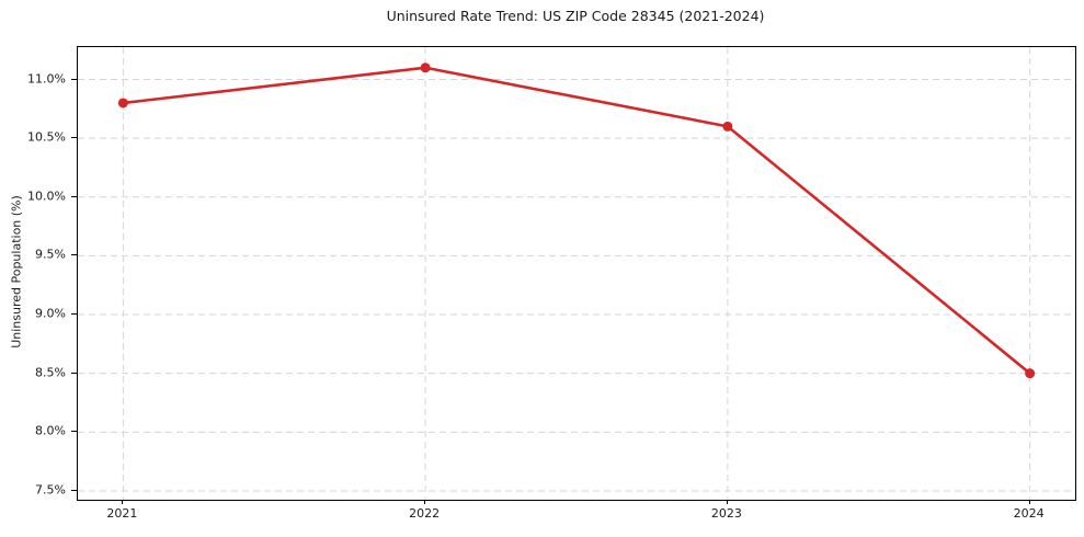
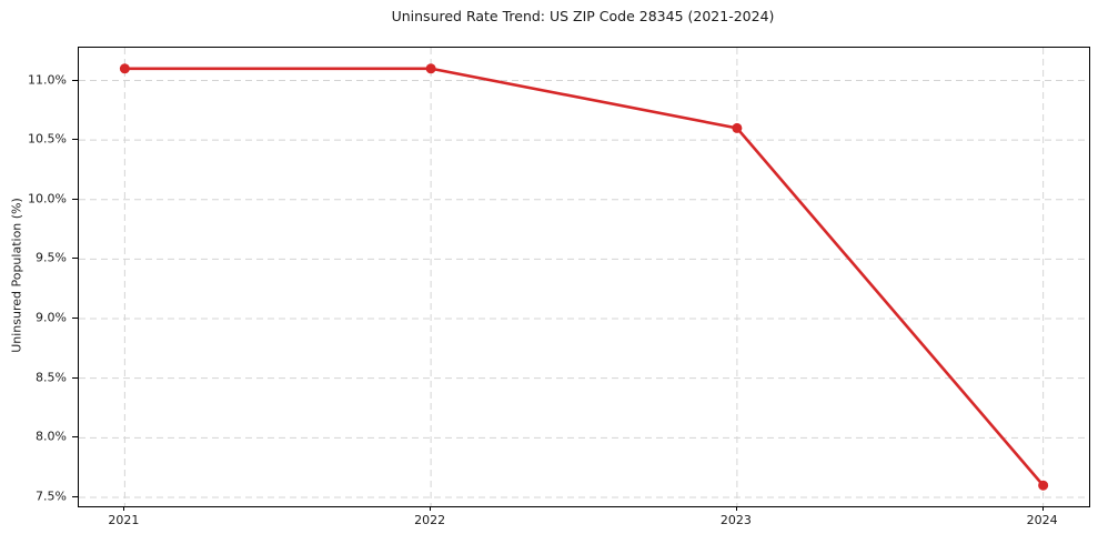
2021: 10.8% -> 11.1%
2024: 8.5% -> 7.6%
